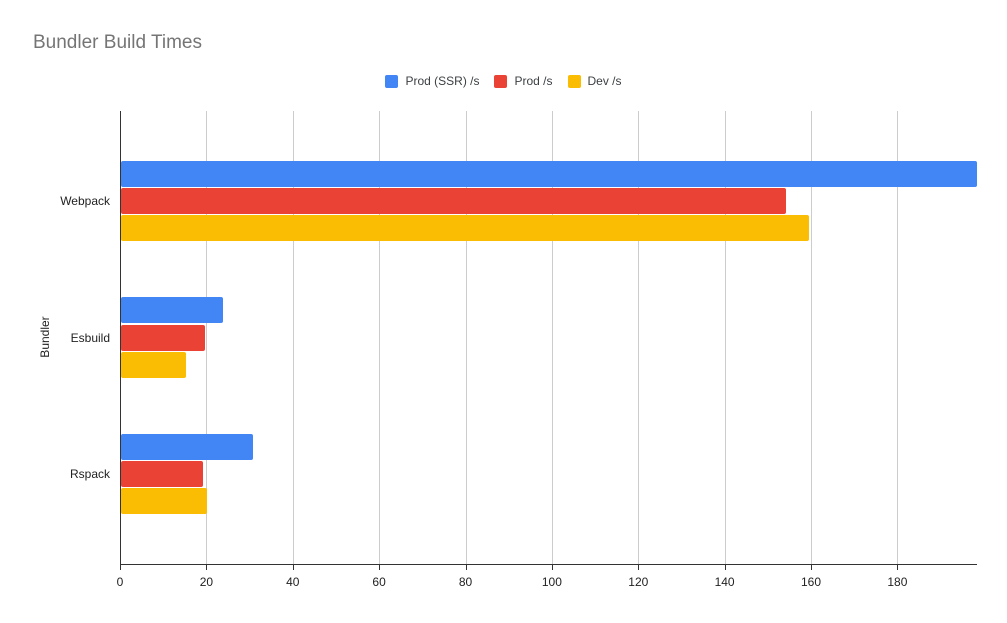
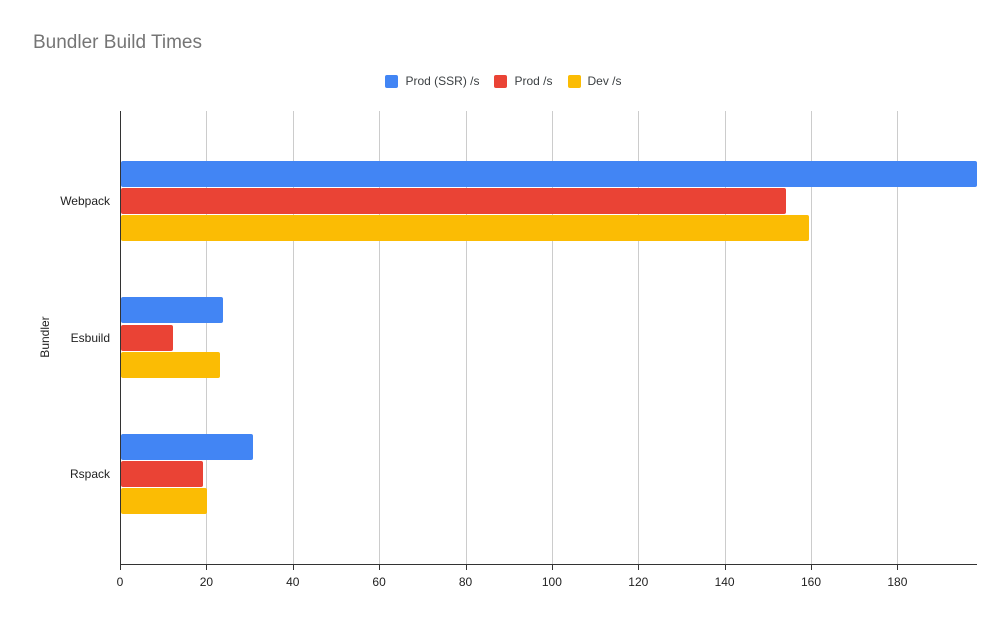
Prod /s/Esbuild: 19 -> 12
Dev /s/Esbuild: 15 -> 23
